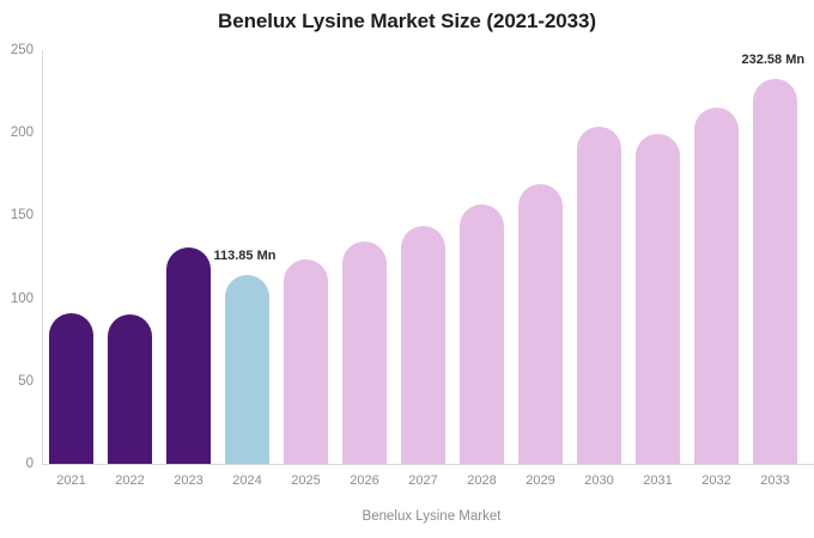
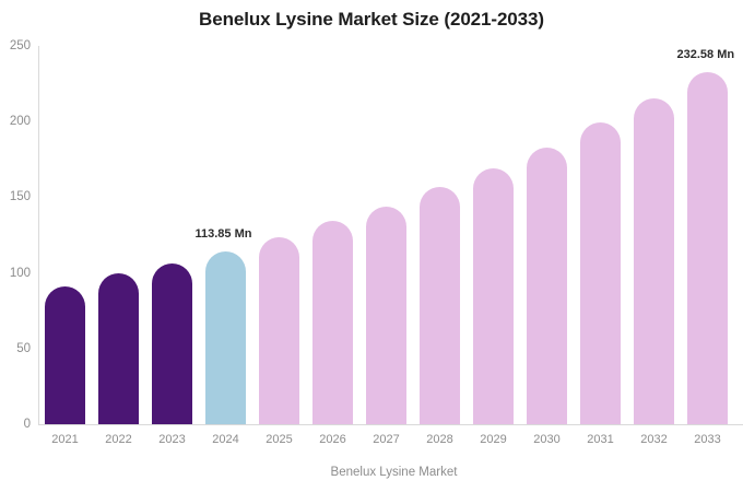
2022: 90 -> 100
2023: 131 -> 106
2030: 204 -> 183
